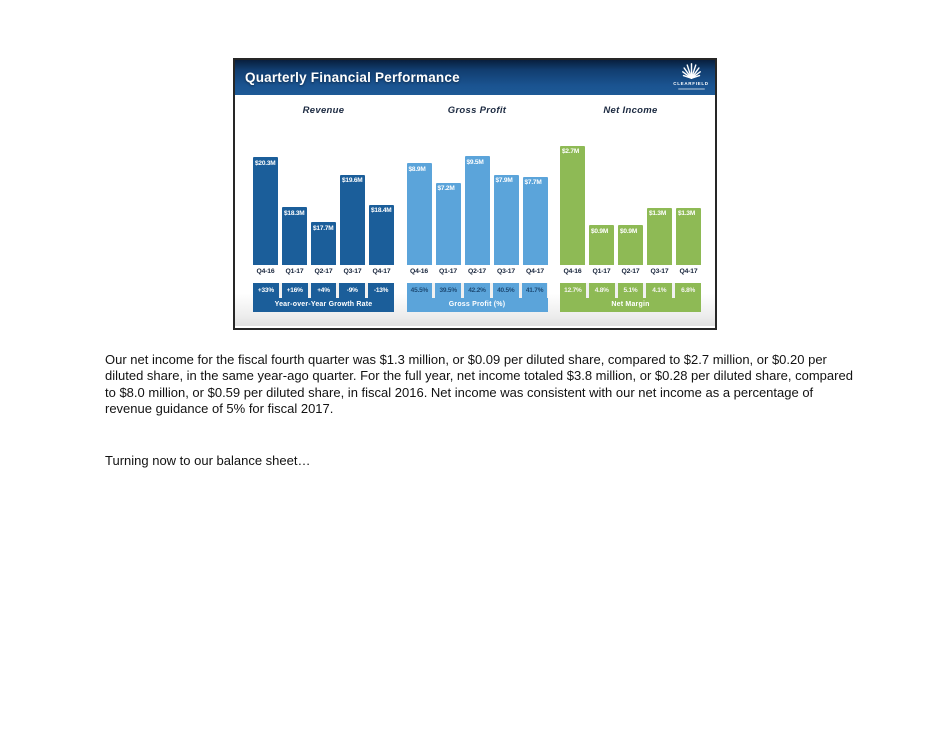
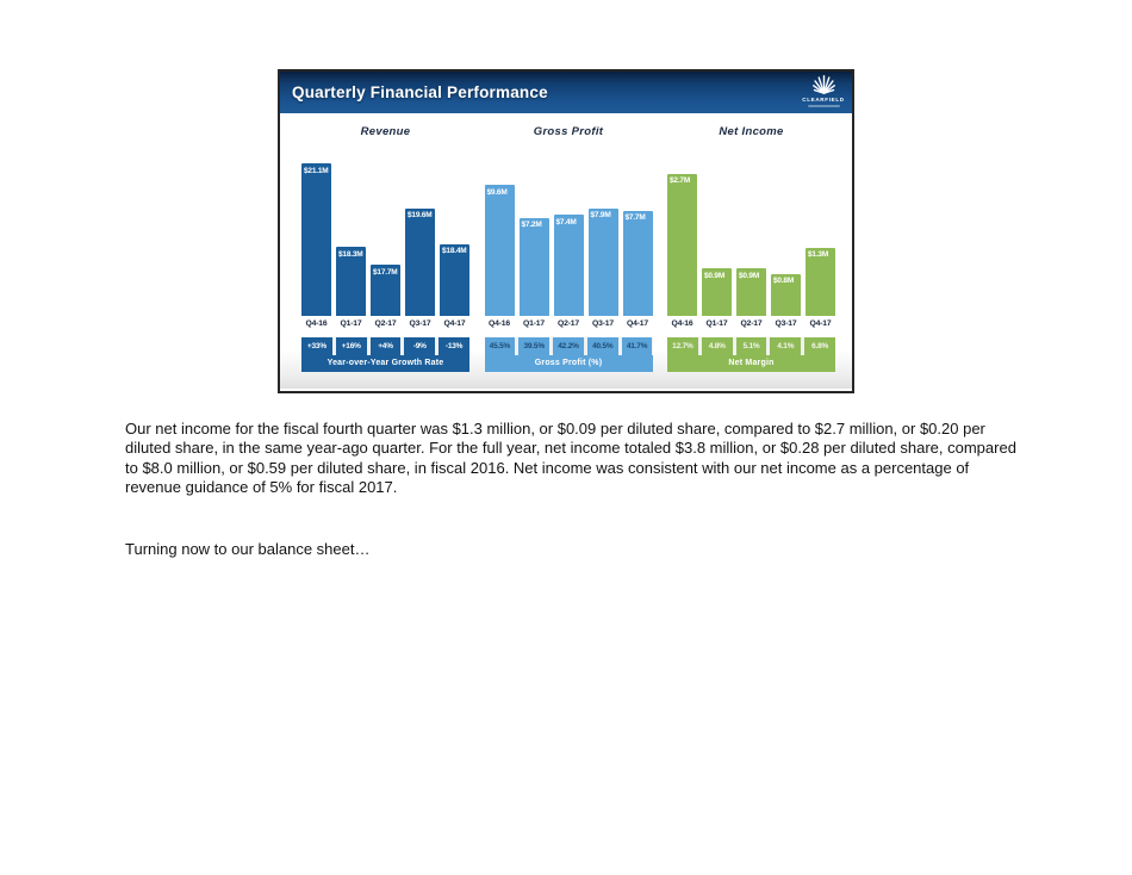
Revenue/Q4-16: $20.3M -> $21.1M
Gross Profit/Q4-16: $8.9M -> $9.6M
Gross Profit/Q2-17: $9.5M -> $7.4M
Net Income/Q3-17: $1.3M -> $0.8M
